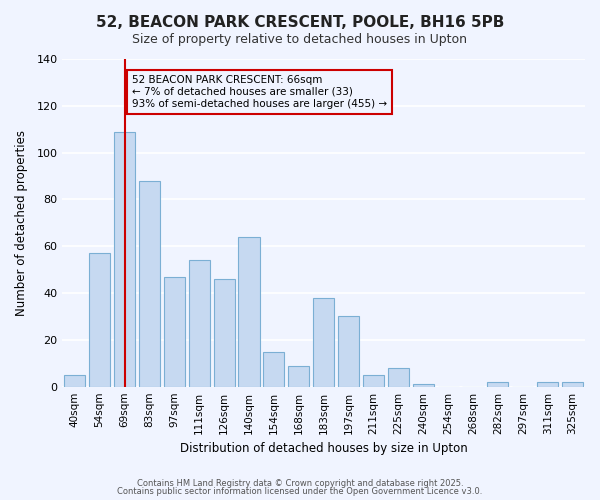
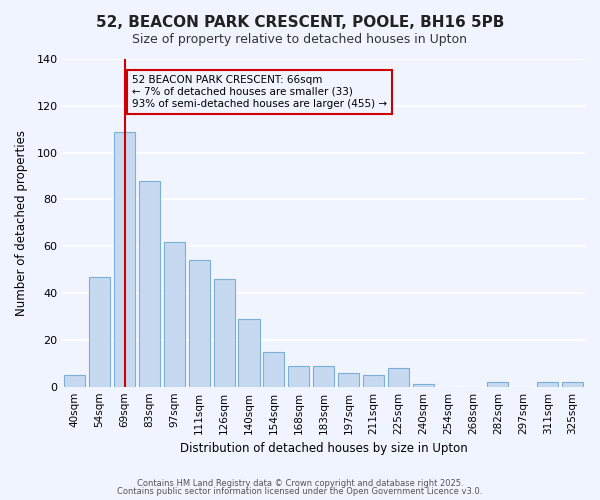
54sqm: 57 -> 47
97sqm: 47 -> 62
140sqm: 64 -> 29
183sqm: 38 -> 9
197sqm: 30 -> 6
